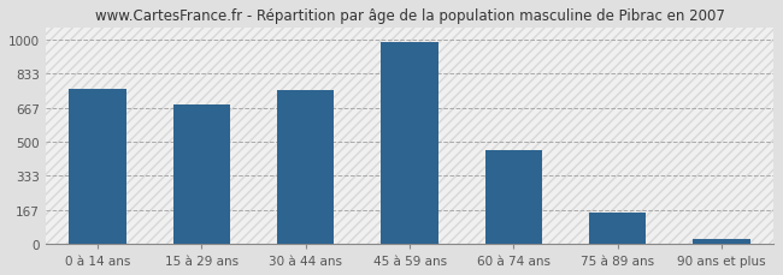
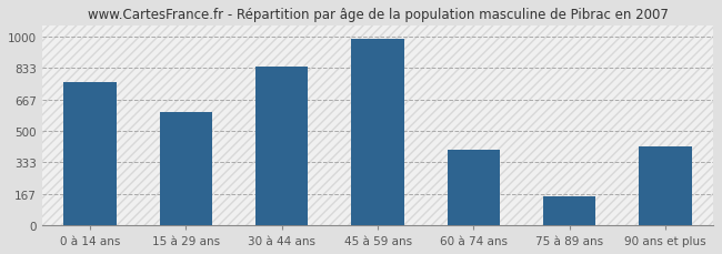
15 à 29 ans: 680 -> 600
30 à 44 ans: 760 -> 840
60 à 74 ans: 460 -> 400
90 ans et plus: 20 -> 420
